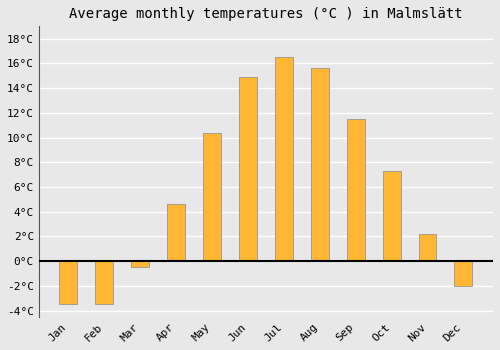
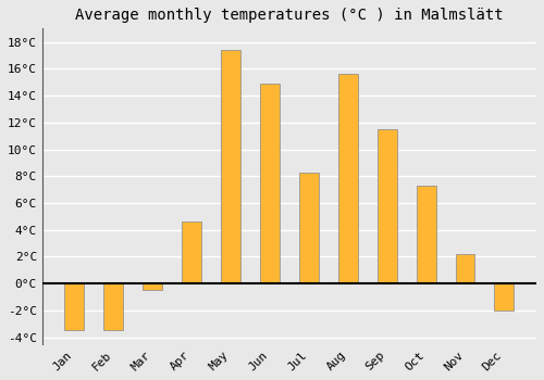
May: 10.4°C -> 17.4°C
Jul: 16.5°C -> 8.3°C
